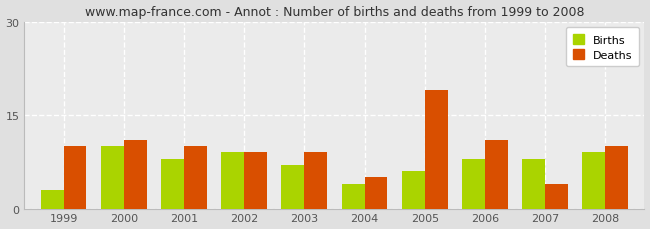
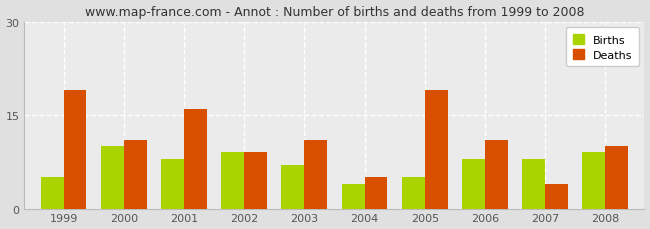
Births/1999: 3 -> 5
Deaths/1999: 10 -> 19
Deaths/2001: 10 -> 16
Deaths/2003: 9 -> 11
Births/2005: 6 -> 5
